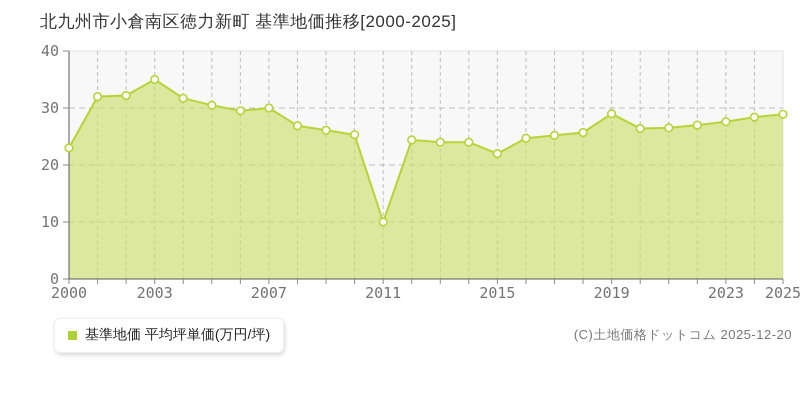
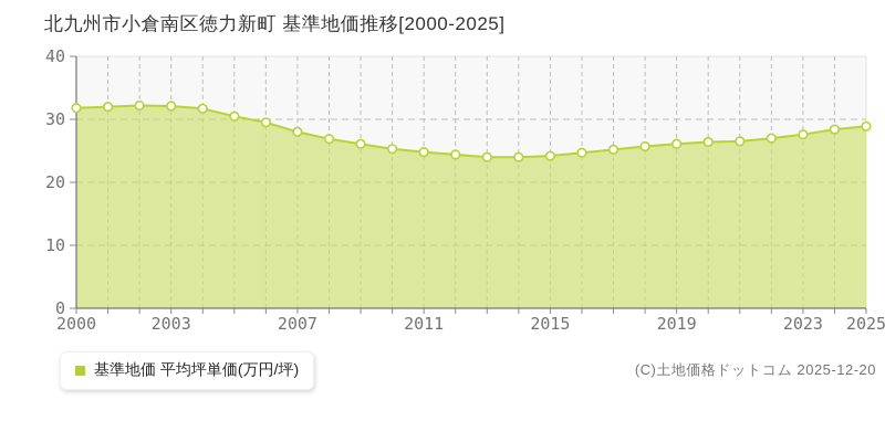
2000: 23 -> 32
2003: 35 -> 32
2007: 30 -> 28
2011: 10 -> 25
2015: 22 -> 24
2019: 29 -> 26
